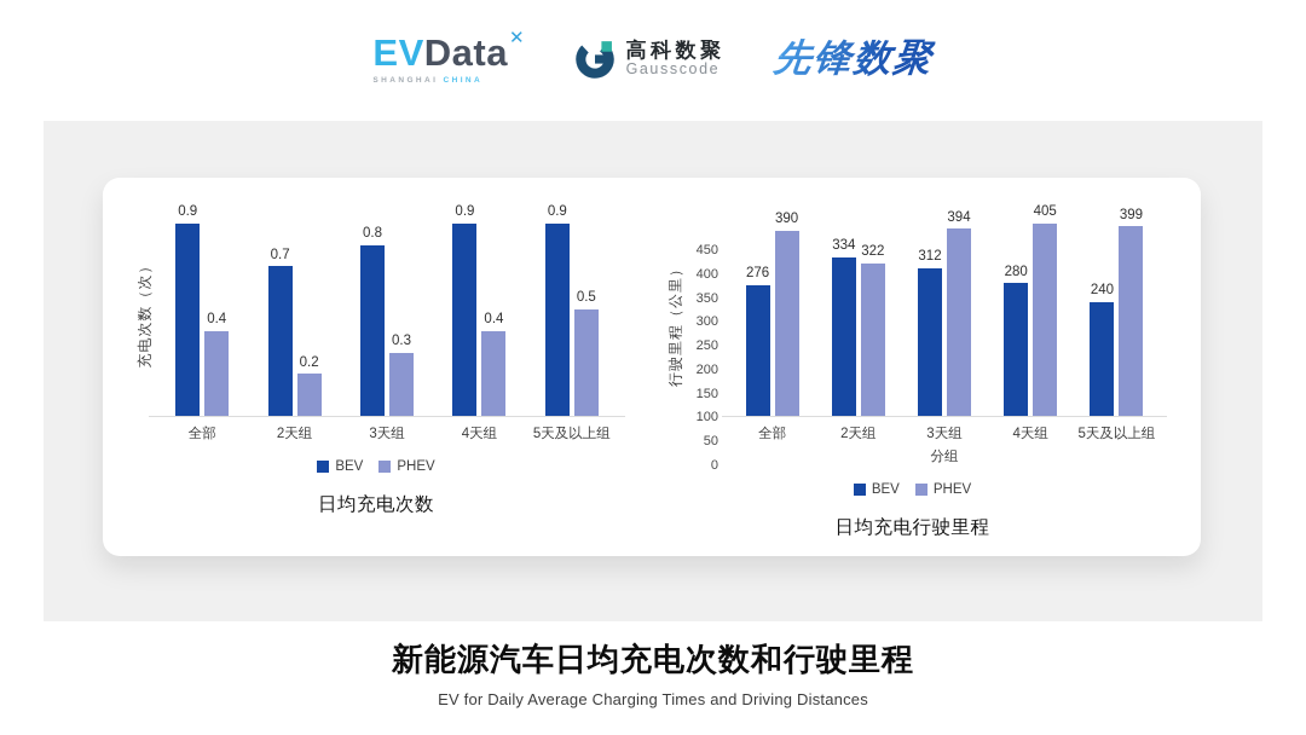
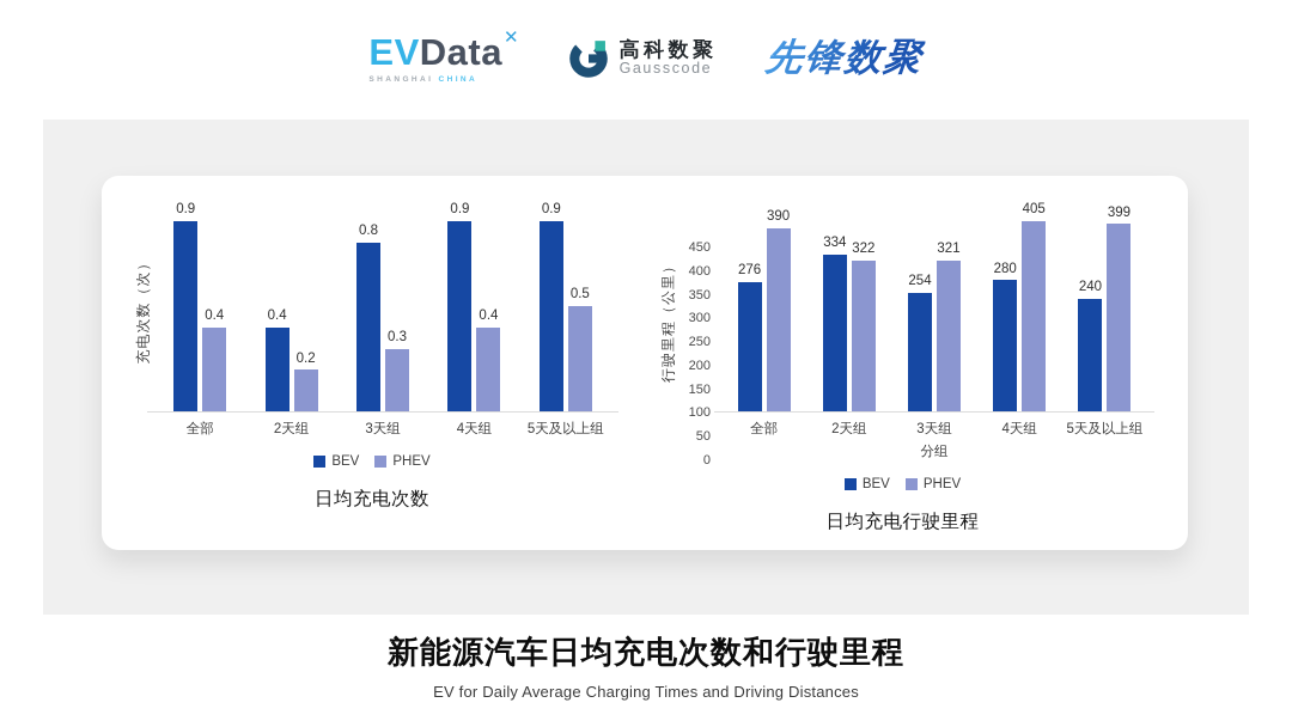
日均充电次数/BEV/2天组: 0.7 -> 0.4
日均充电行驶里程/BEV/3天组: 312 -> 254
日均充电行驶里程/PHEV/3天组: 394 -> 321
